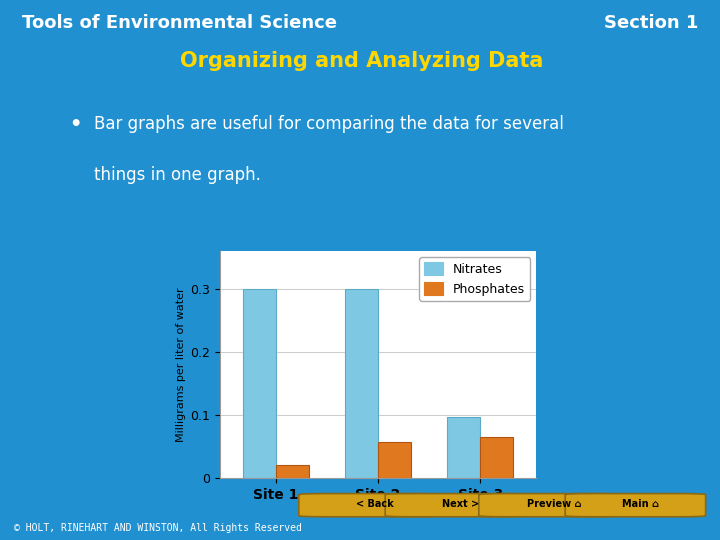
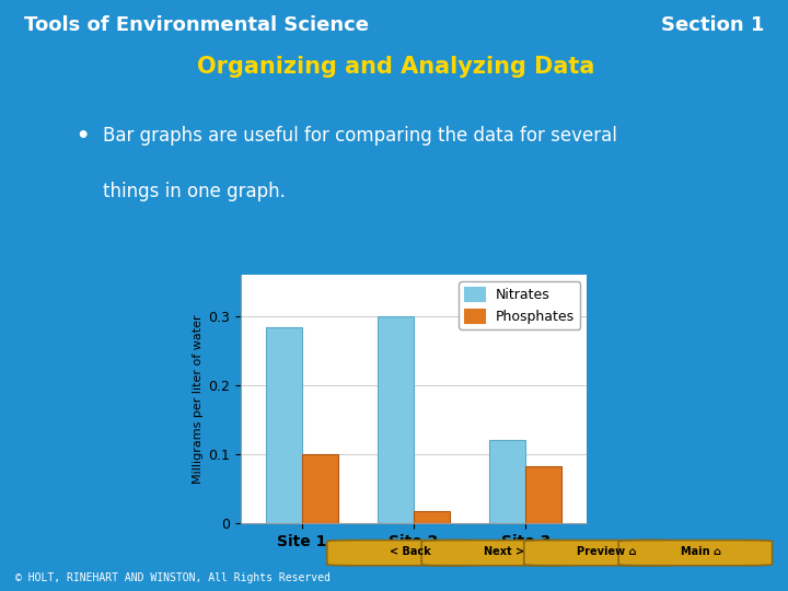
Nitrates/Site 1: 0.300 -> 0.284
Phosphates/Site 1: 0.020 -> 0.100
Phosphates/Site 2: 0.057 -> 0.018
Nitrates/Site 3: 0.097 -> 0.120
Phosphates/Site 3: 0.065 -> 0.082
